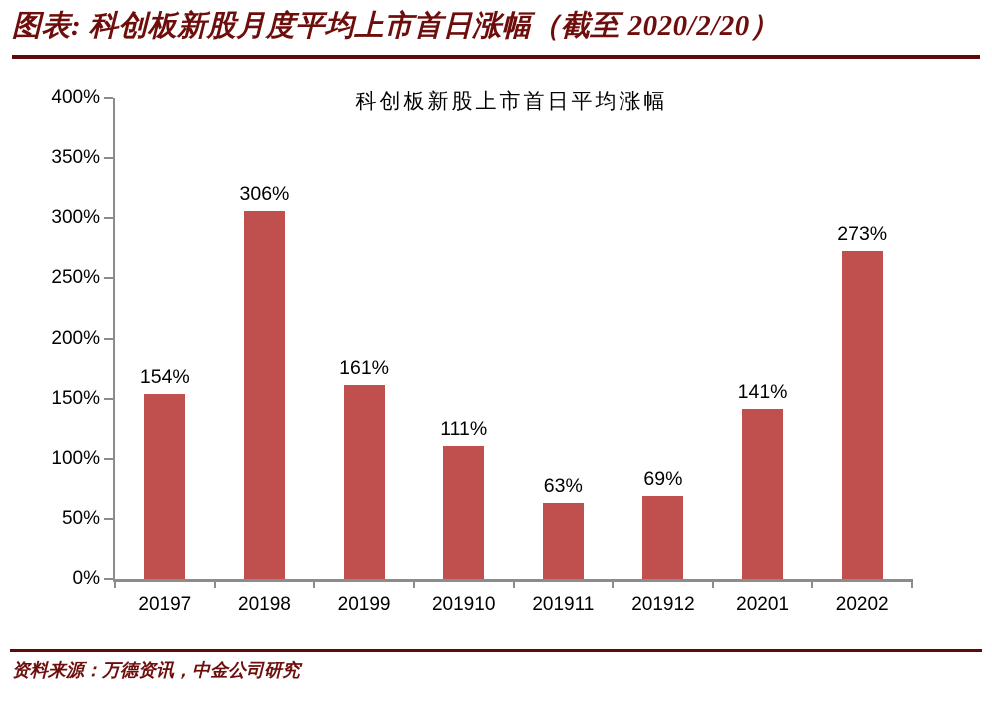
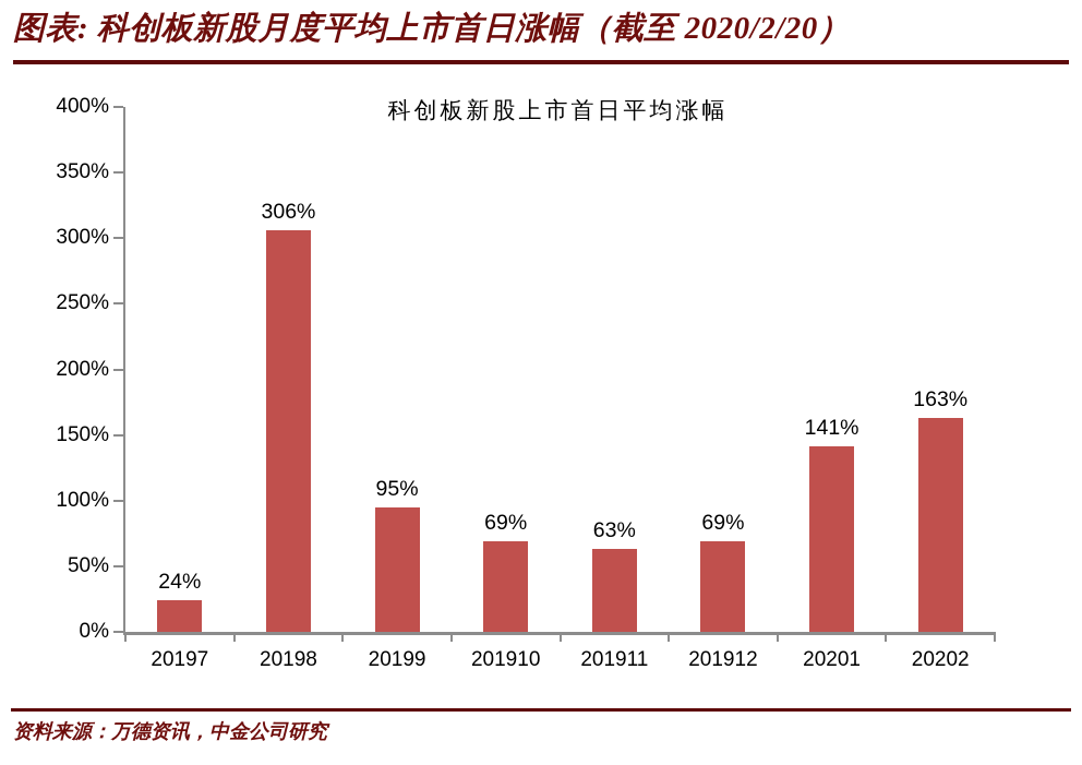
20197: 154% -> 24%
20199: 161% -> 95%
201910: 111% -> 69%
20202: 273% -> 163%
